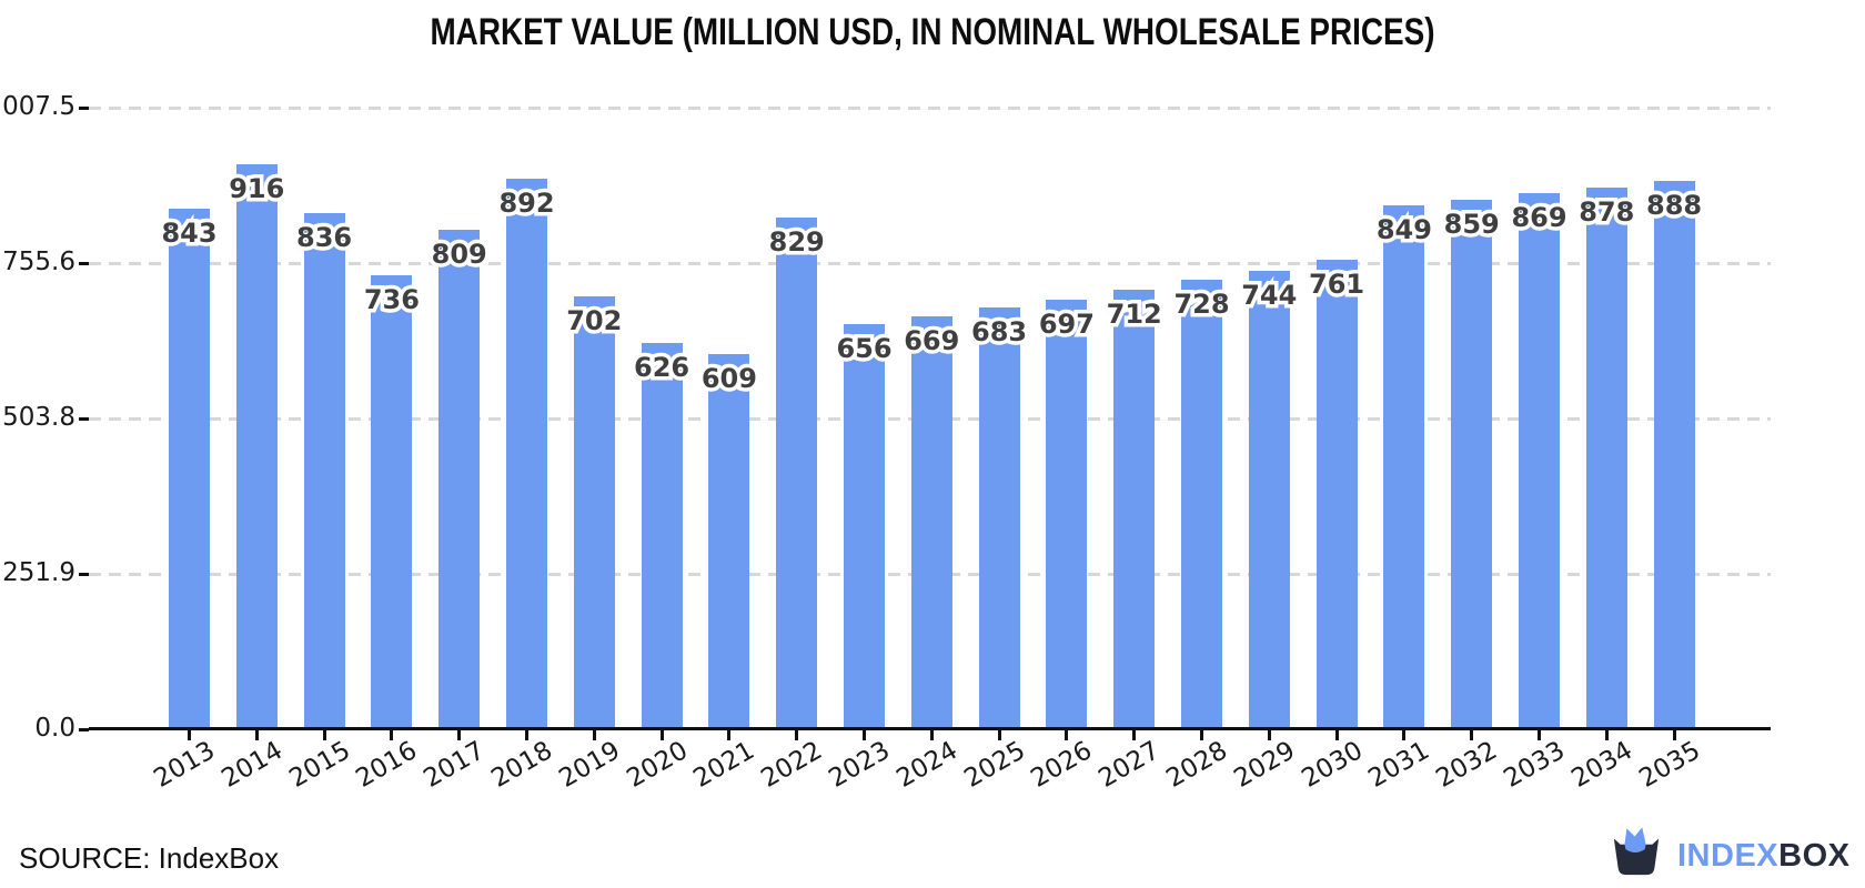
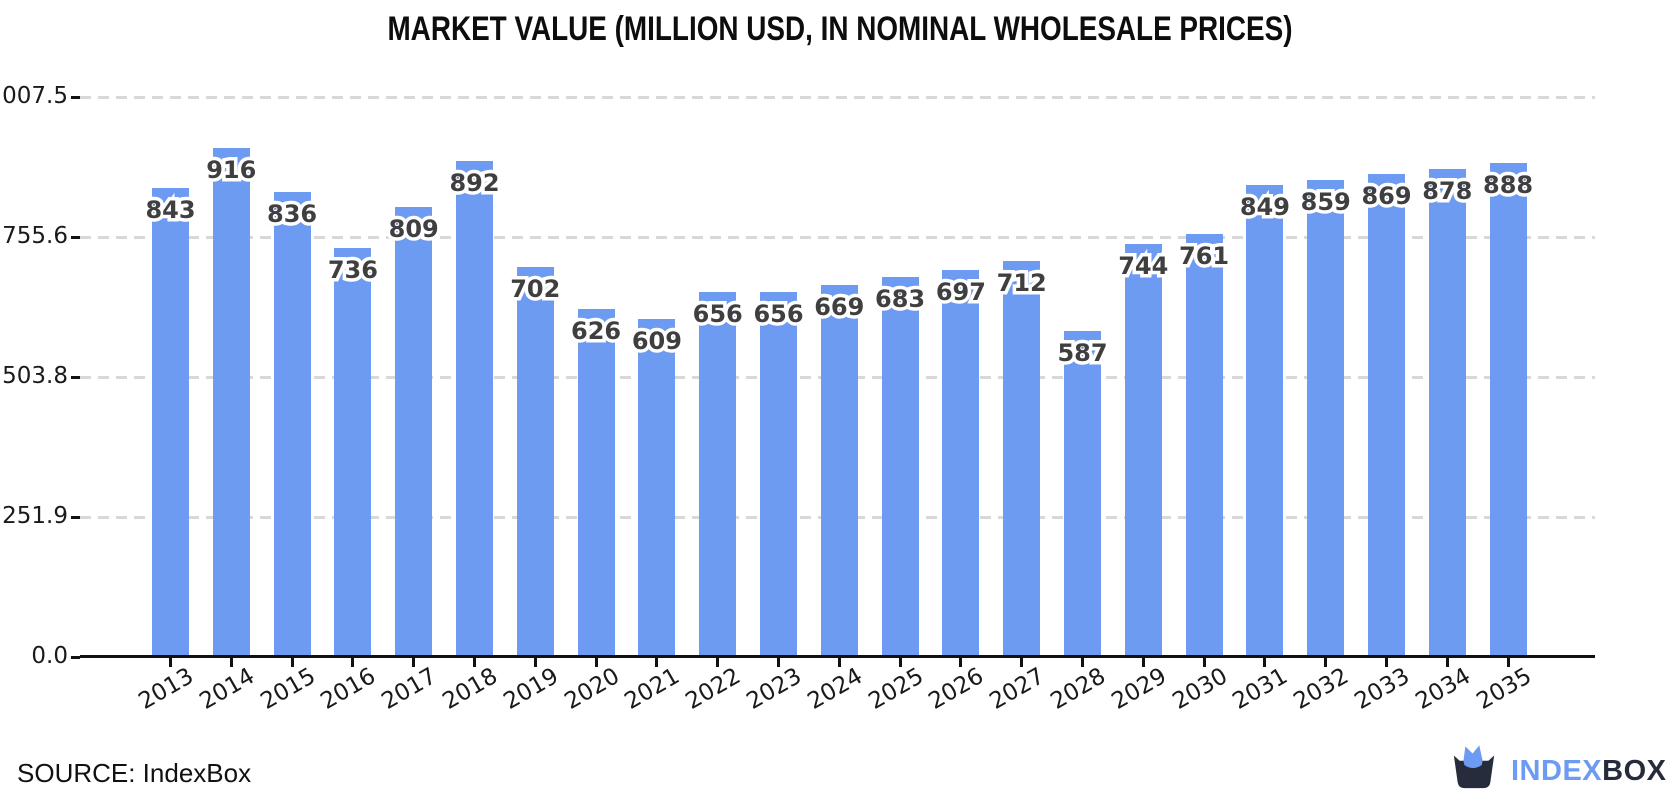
2022: 829 -> 656
2028: 728 -> 587
